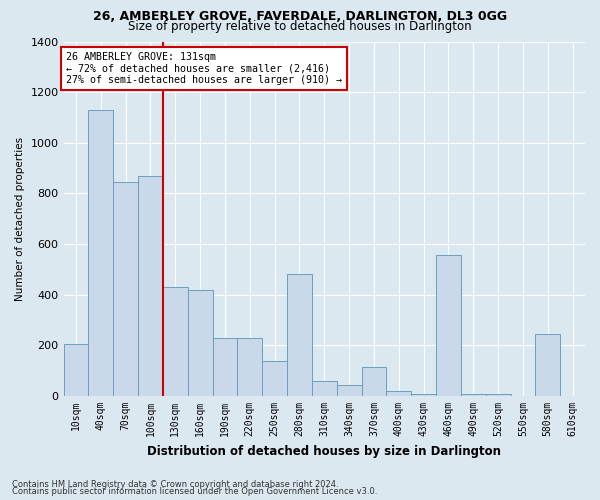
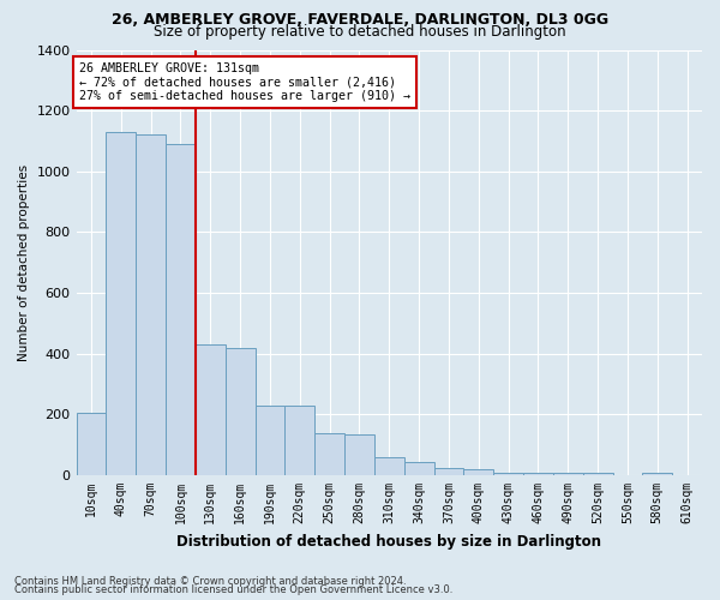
70sqm: 845 -> 1120
100sqm: 870 -> 1090
280sqm: 480 -> 135
370sqm: 115 -> 25
460sqm: 555 -> 10
580sqm: 245 -> 10
